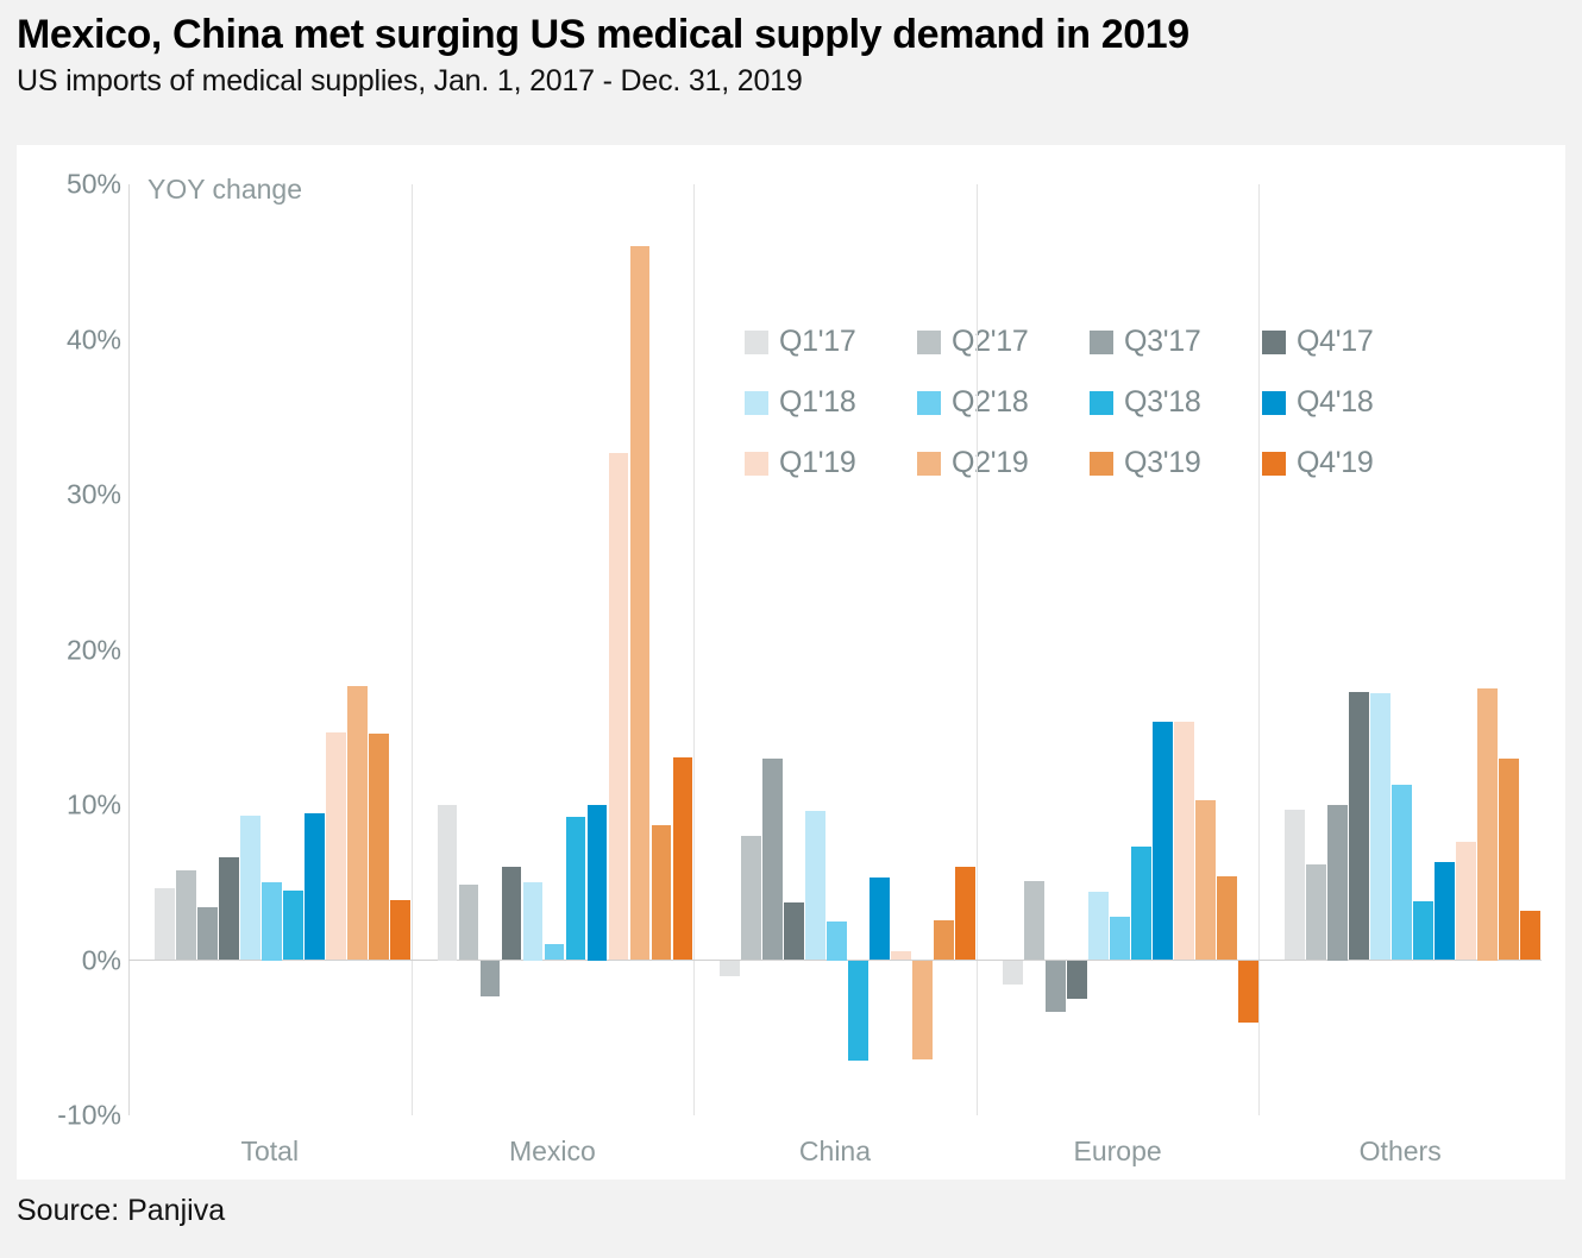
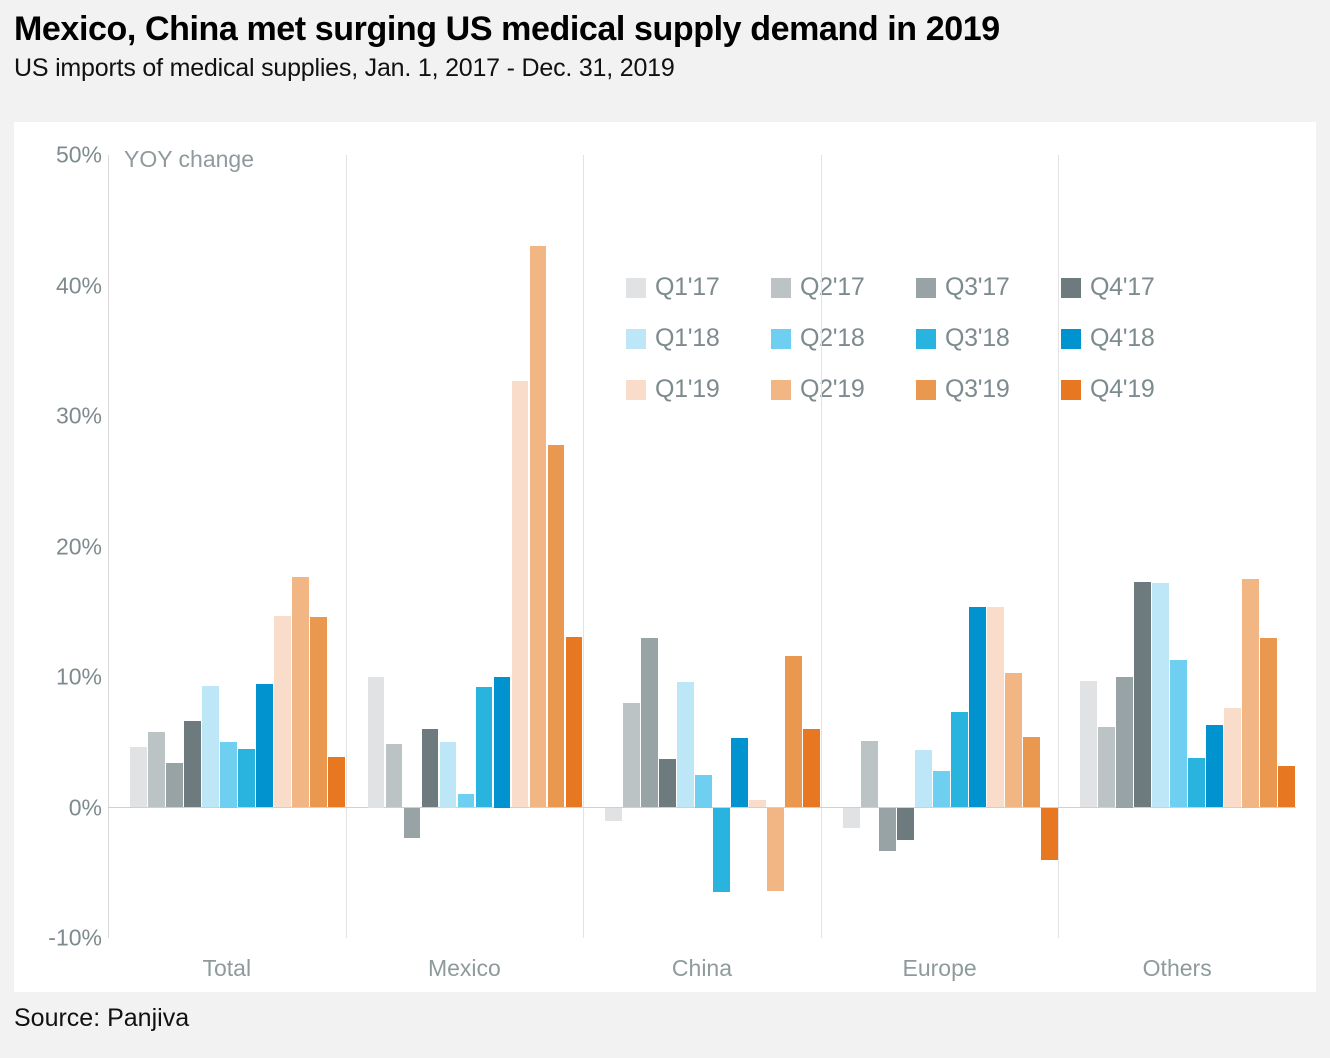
Q2'19/Mexico: 46.0% -> 43.0%
Q3'19/Mexico: 8.7% -> 27.8%
Q3'19/China: 2.6% -> 11.6%
